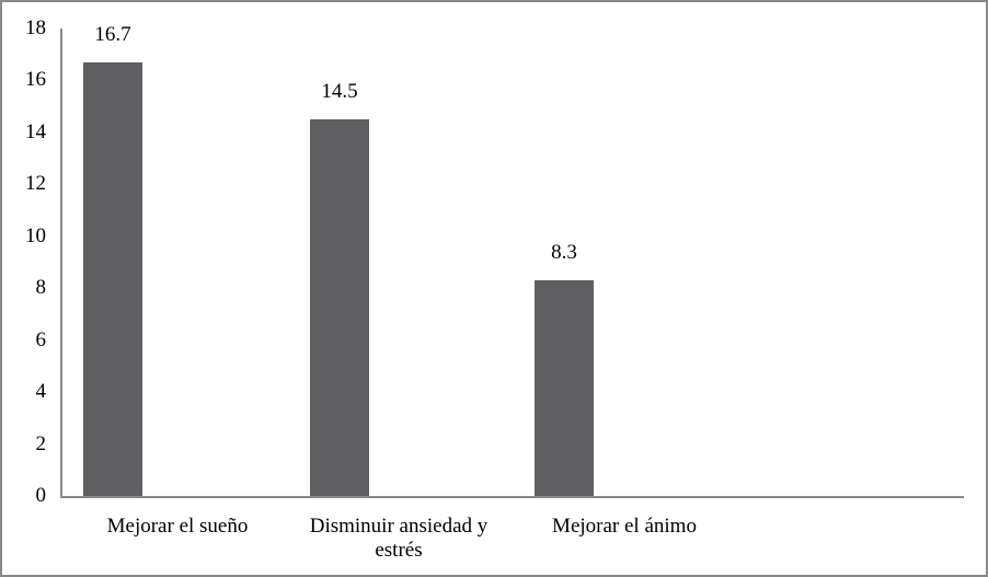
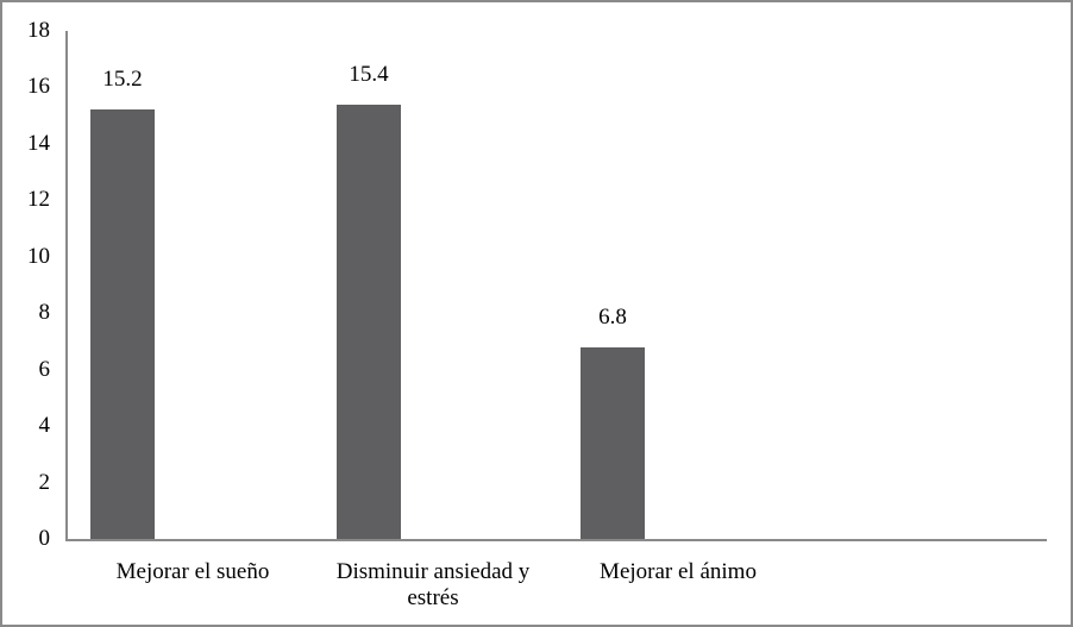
Mejorar el sueño: 16.7 -> 15.2
Disminuir ansiedad y estrés: 14.5 -> 15.4
Mejorar el ánimo: 8.3 -> 6.8
